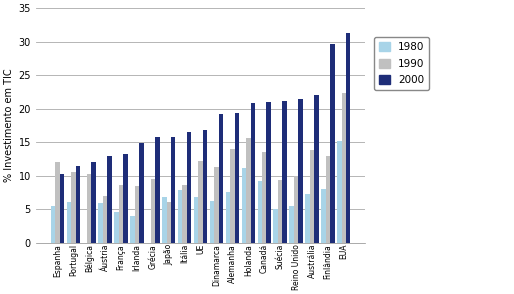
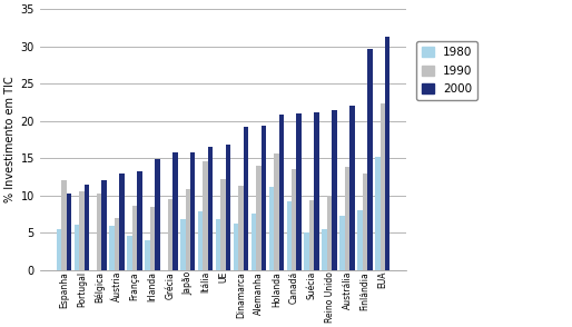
1990/Japão: 6.0 -> 10.9
1990/Itália: 8.6 -> 14.5
